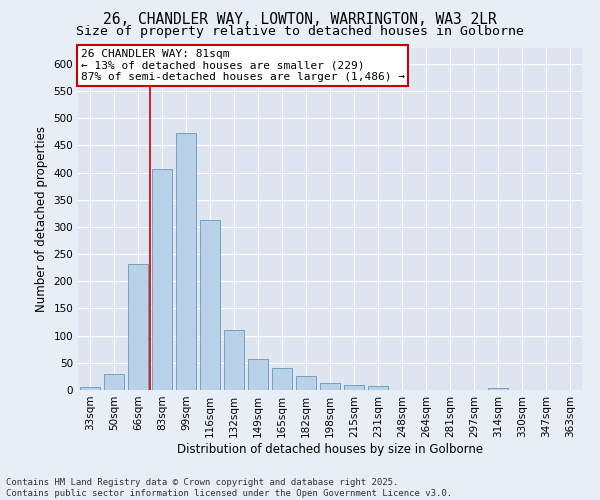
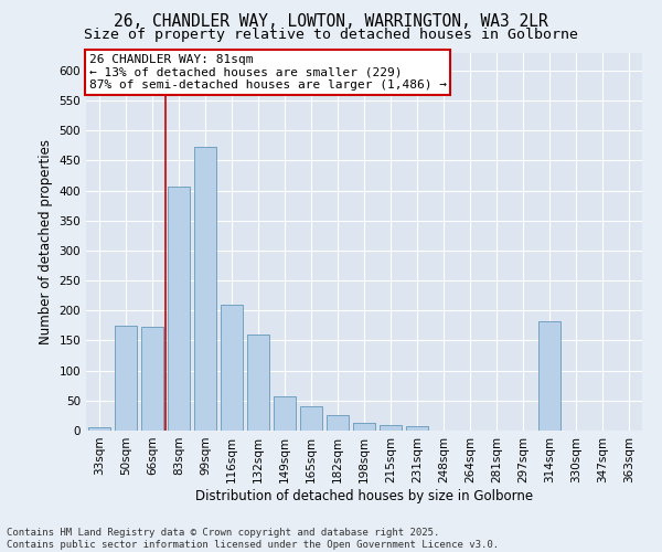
50sqm: 30 -> 174
66sqm: 232 -> 172
116sqm: 312 -> 210
132sqm: 111 -> 160
314sqm: 3 -> 182
